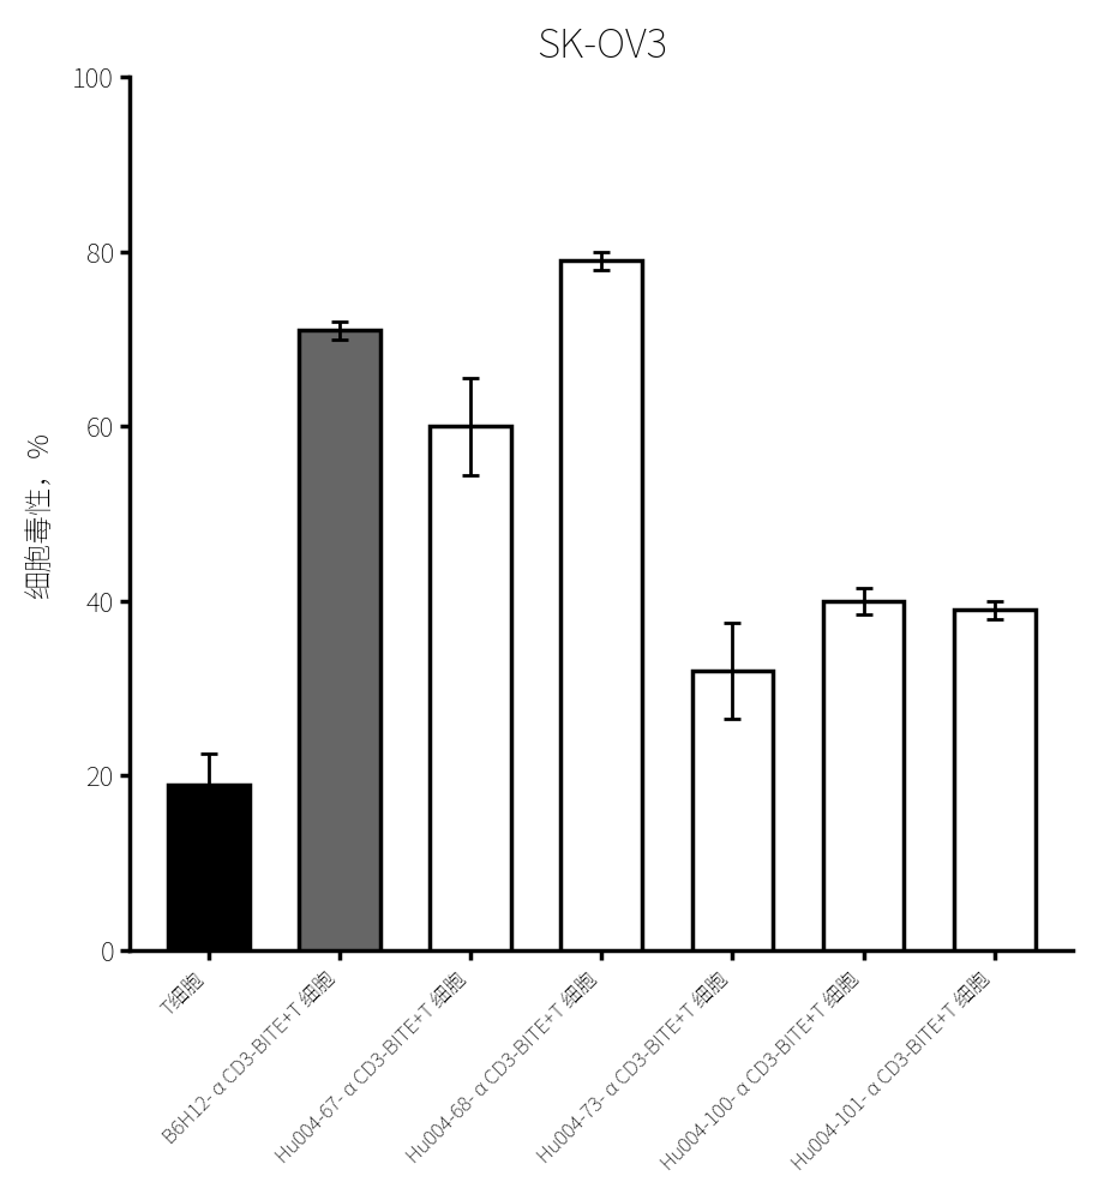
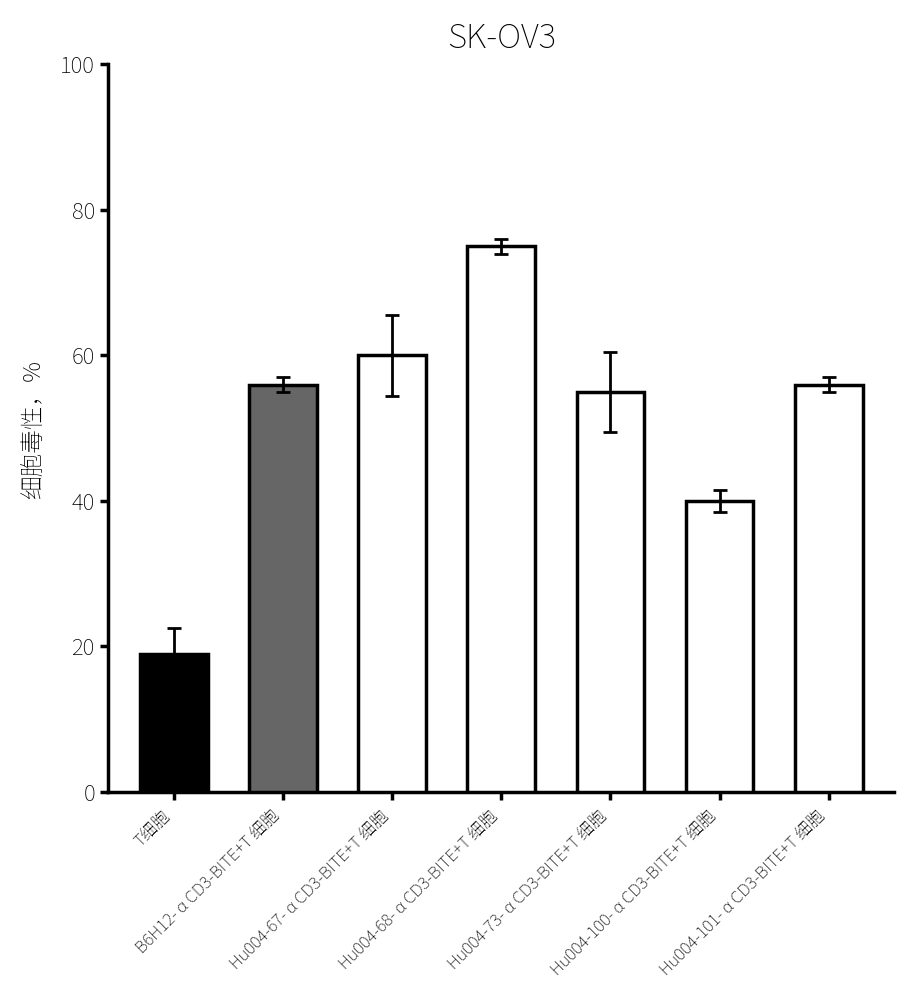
B6H12- α CD3-BITE+T 细胞: 71 -> 56
Hu004-68- α CD3-BITE+T 细胞: 79 -> 75
Hu004-73- α CD3-BITE+T 细胞: 32 -> 55
Hu004-101- α CD3-BITE+T 细胞: 39 -> 56
